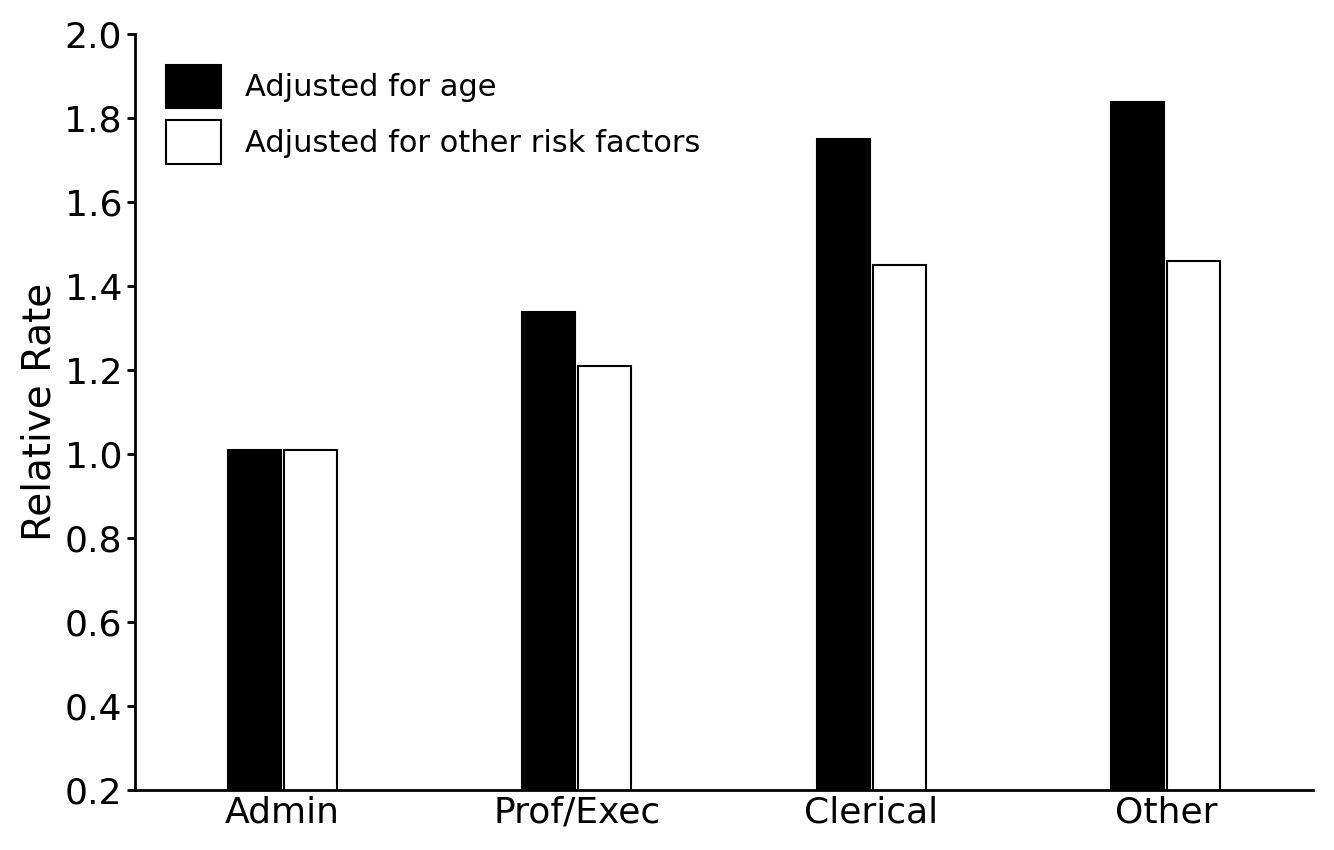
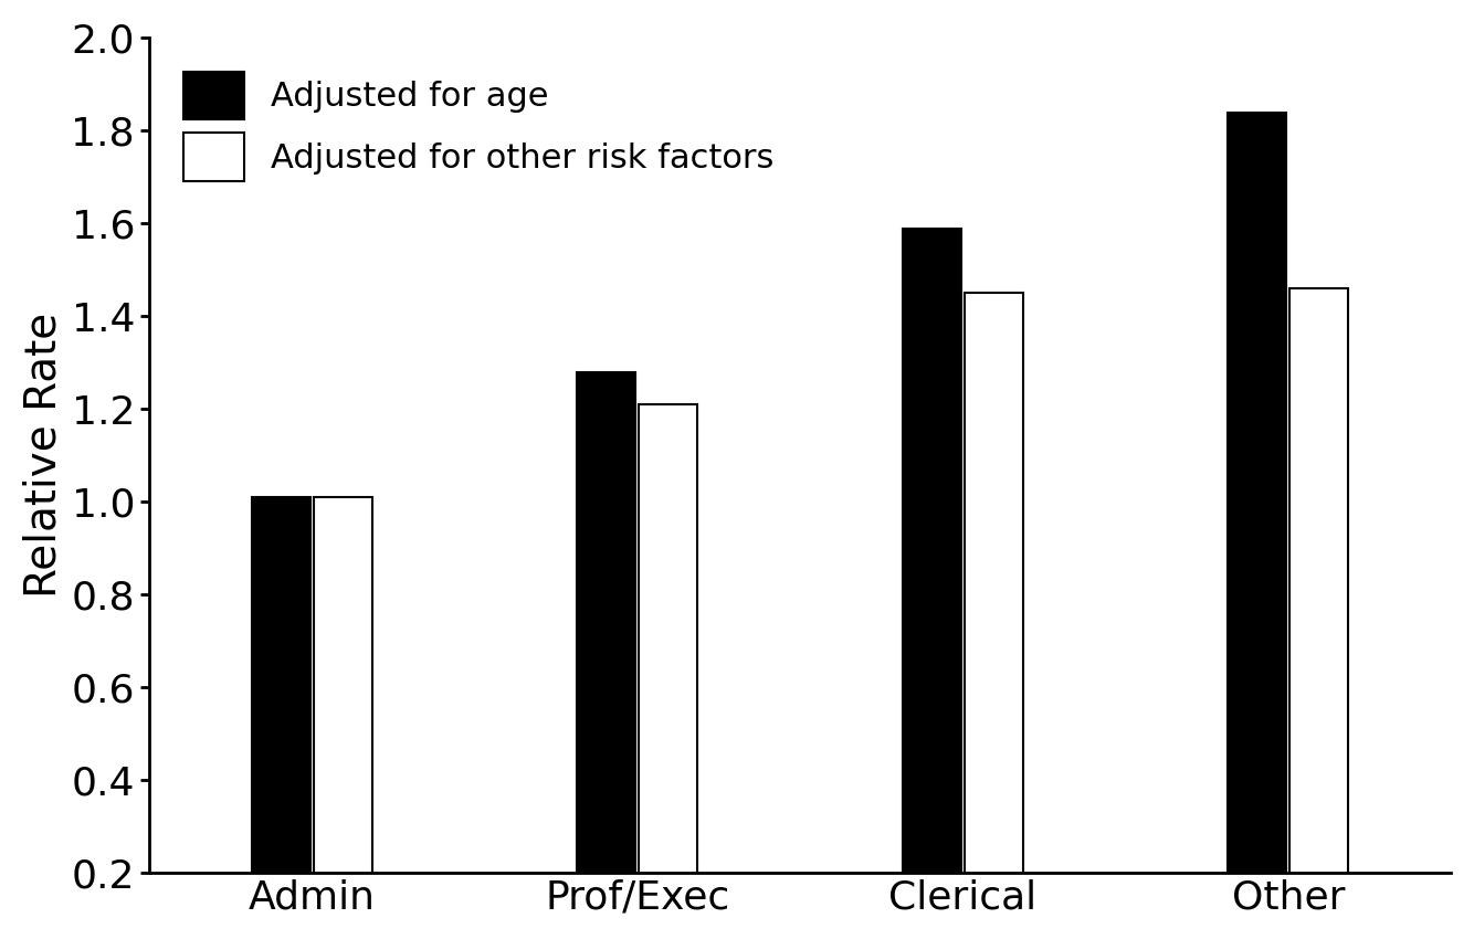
Adjusted for age/Prof/Exec: 1.34 -> 1.28
Adjusted for age/Clerical: 1.75 -> 1.59
